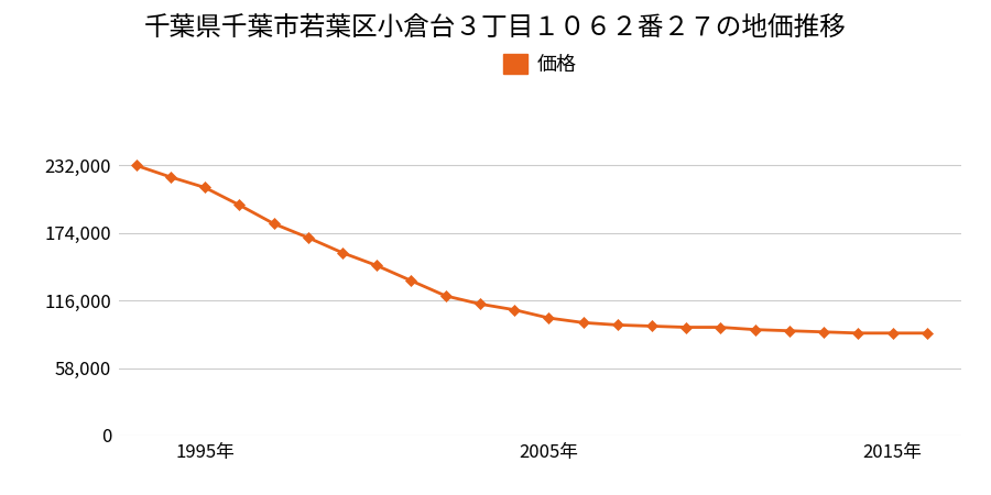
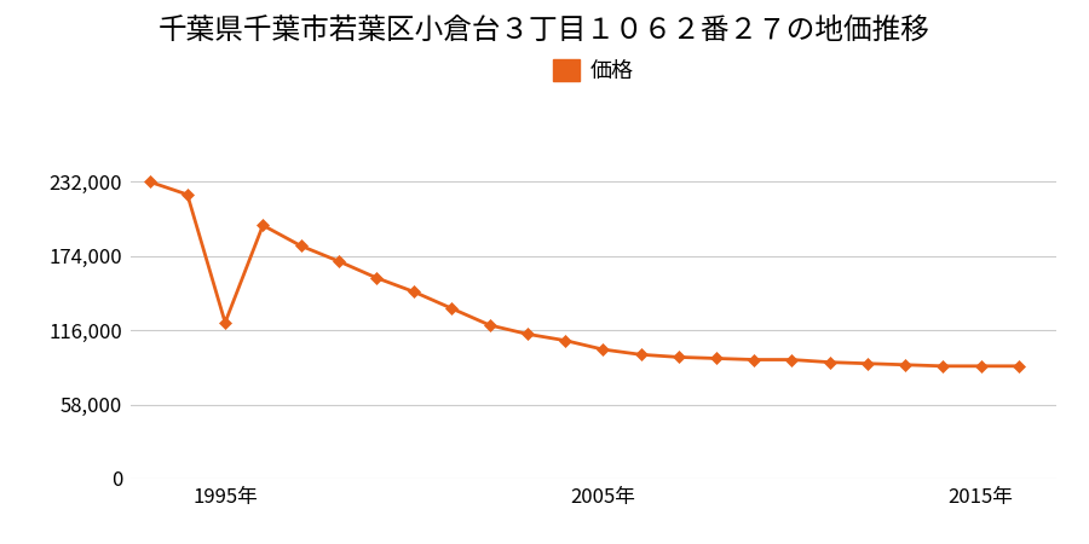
1995年: 213,000 -> 122,000
